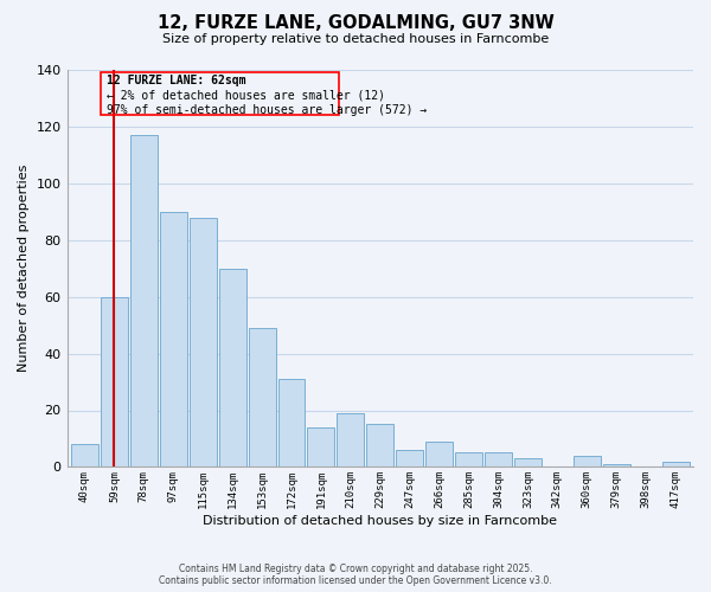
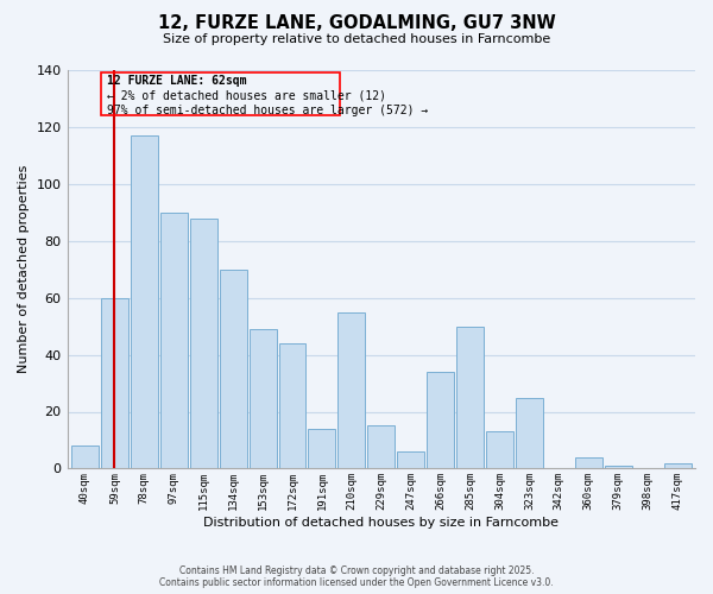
172sqm: 31 -> 44
210sqm: 19 -> 55
266sqm: 9 -> 34
285sqm: 5 -> 50
304sqm: 5 -> 13
323sqm: 3 -> 25
